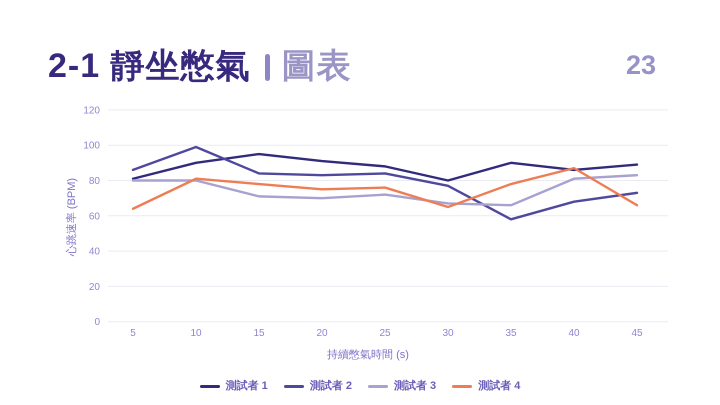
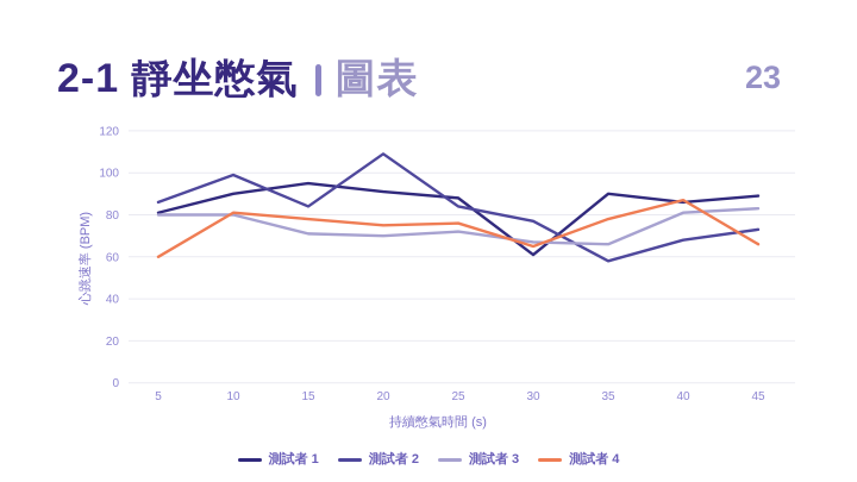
測試者 4/5: 64 -> 60
測試者 2/20: 83 -> 109
測試者 1/30: 80 -> 61
